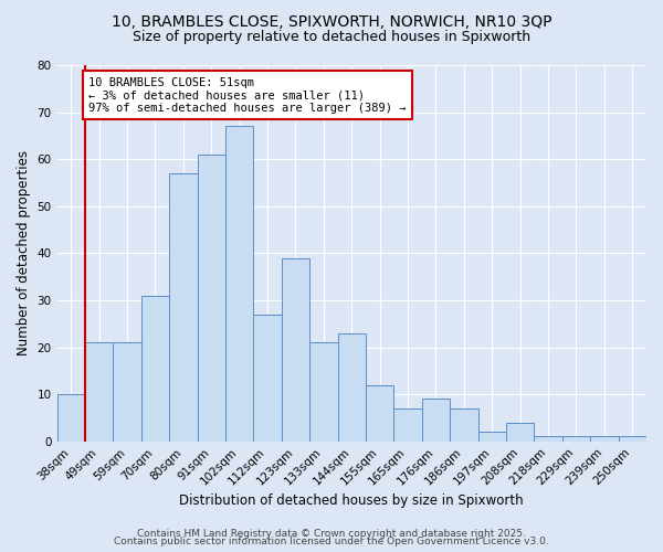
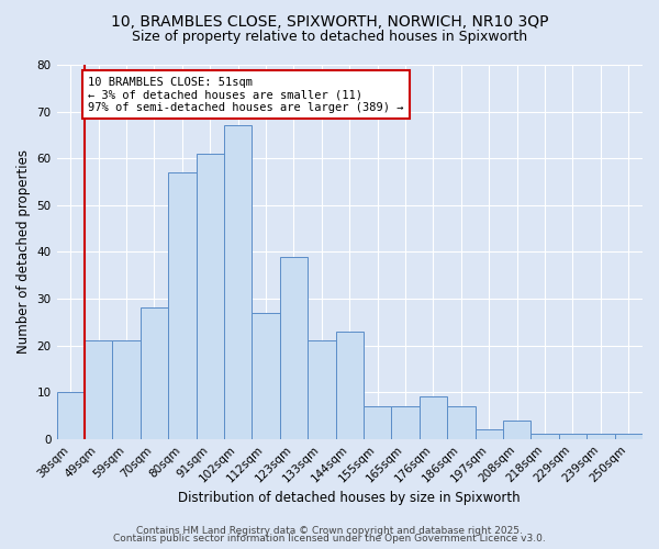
70sqm: 31 -> 28
155sqm: 12 -> 7
